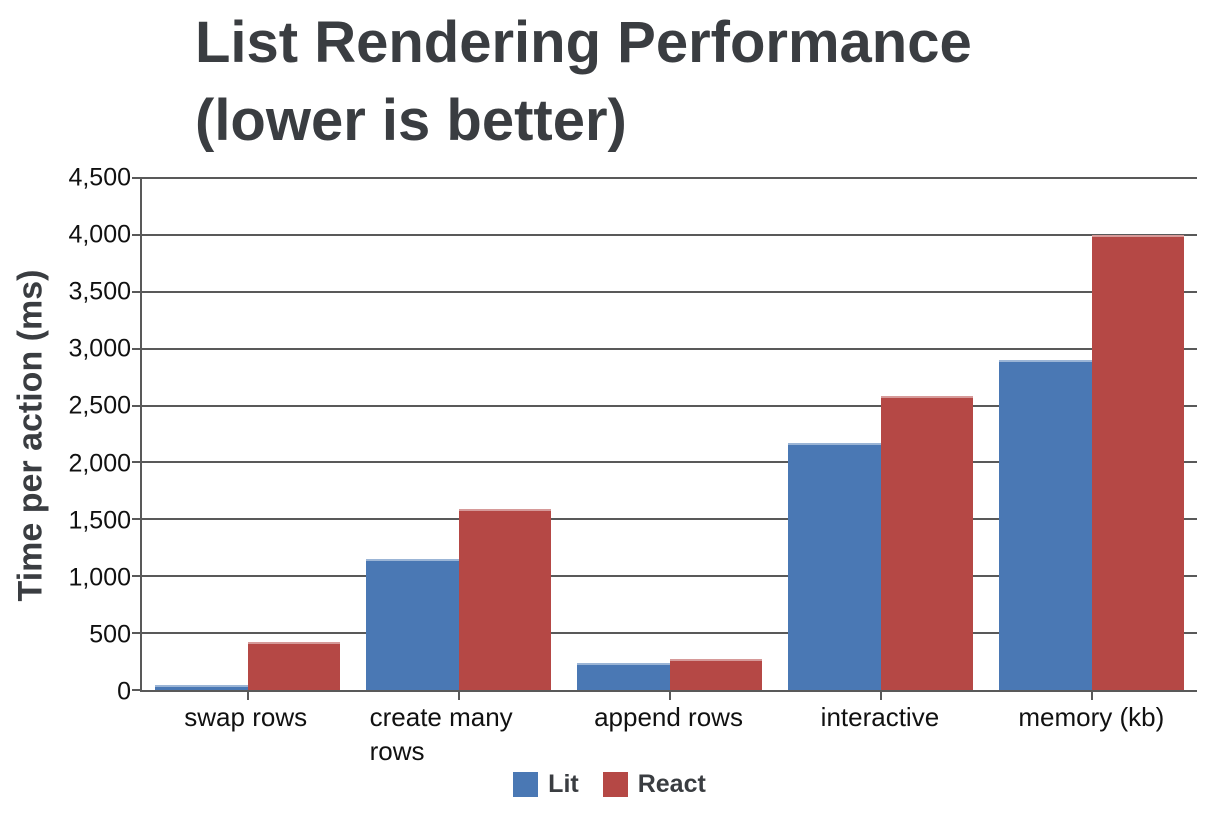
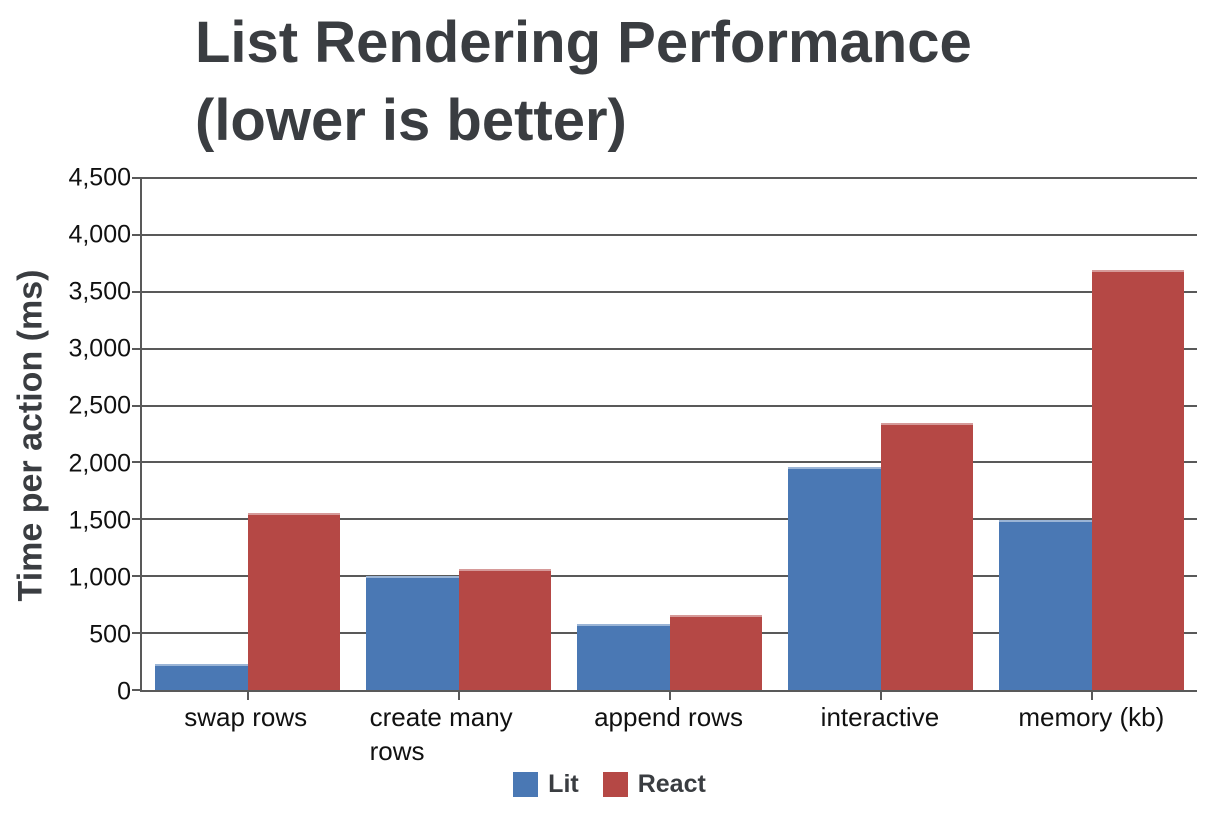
Lit/swap rows: 40 -> 230
React/swap rows: 420 -> 1560
Lit/create many rows: 1150 -> 1000
React/create many rows: 1590 -> 1060
Lit/append rows: 240 -> 580
React/append rows: 280 -> 660
Lit/interactive: 2180 -> 1960
React/interactive: 2580 -> 2350
Lit/memory (kb): 2900 -> 1490
React/memory (kb): 4000 -> 3690
